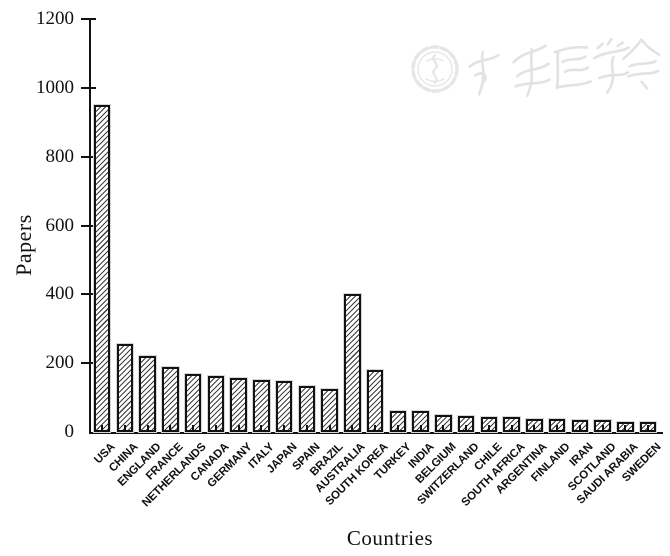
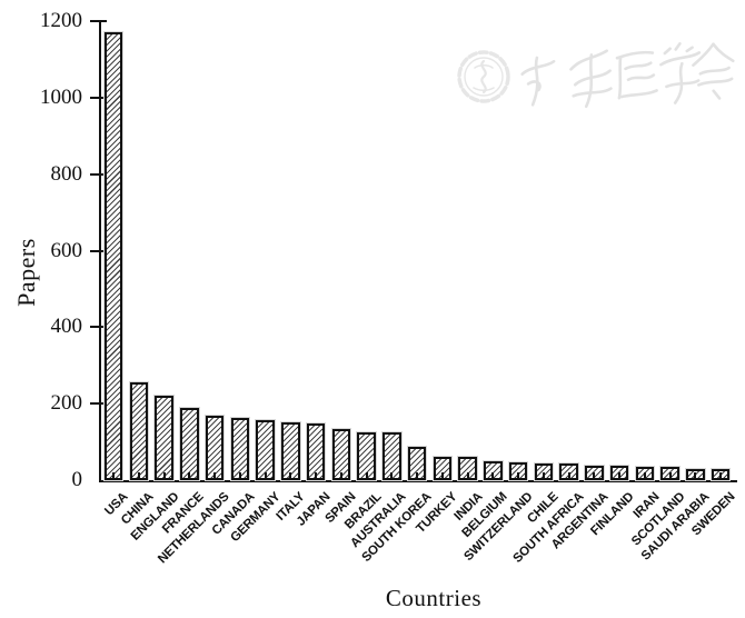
USA: 950 -> 1170
AUSTRALIA: 400 -> 130
SOUTH KOREA: 180 -> 90
